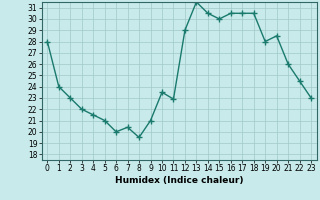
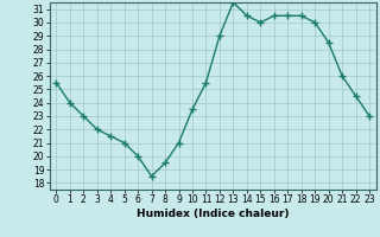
0: 28.0 -> 25.5
7: 20.4 -> 18.5
11: 22.9 -> 25.5
19: 28.0 -> 30.0
